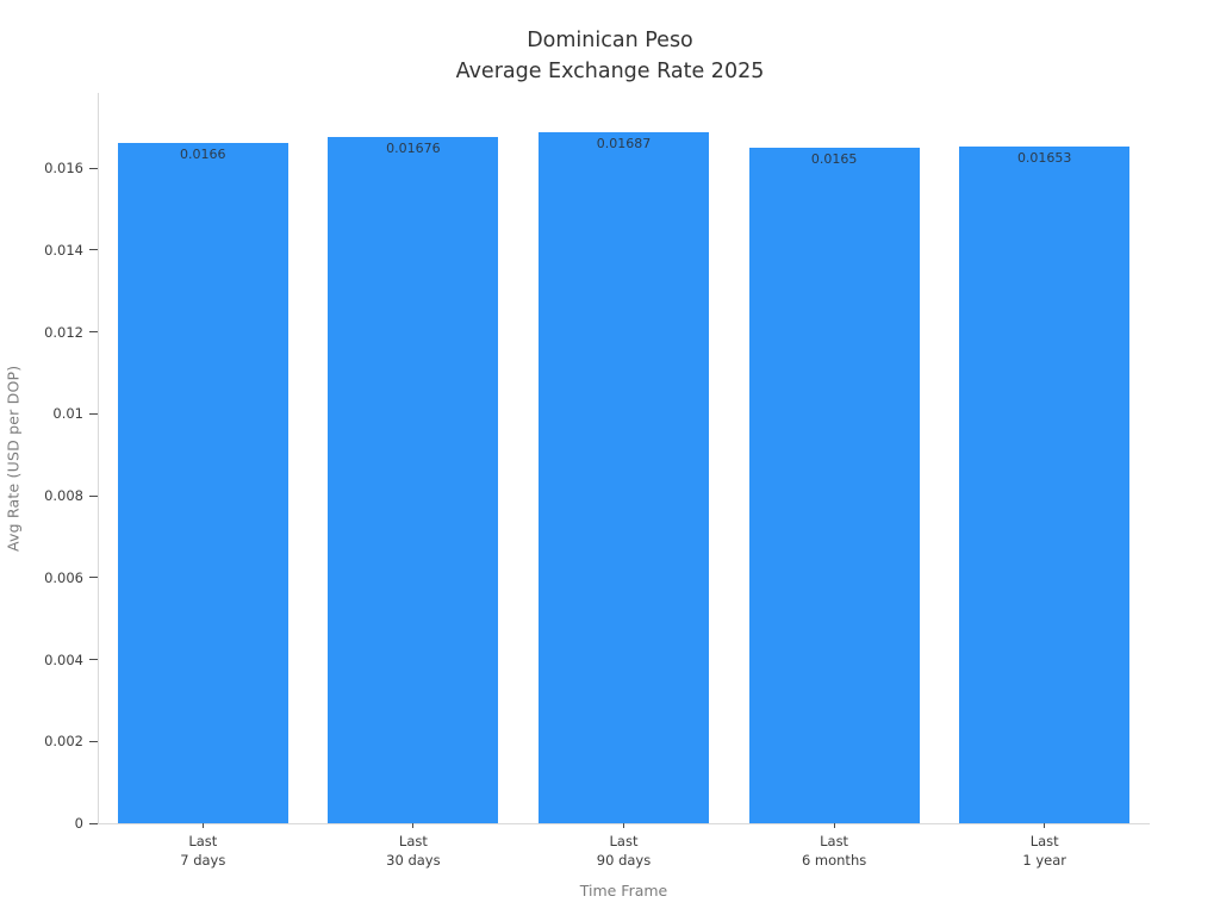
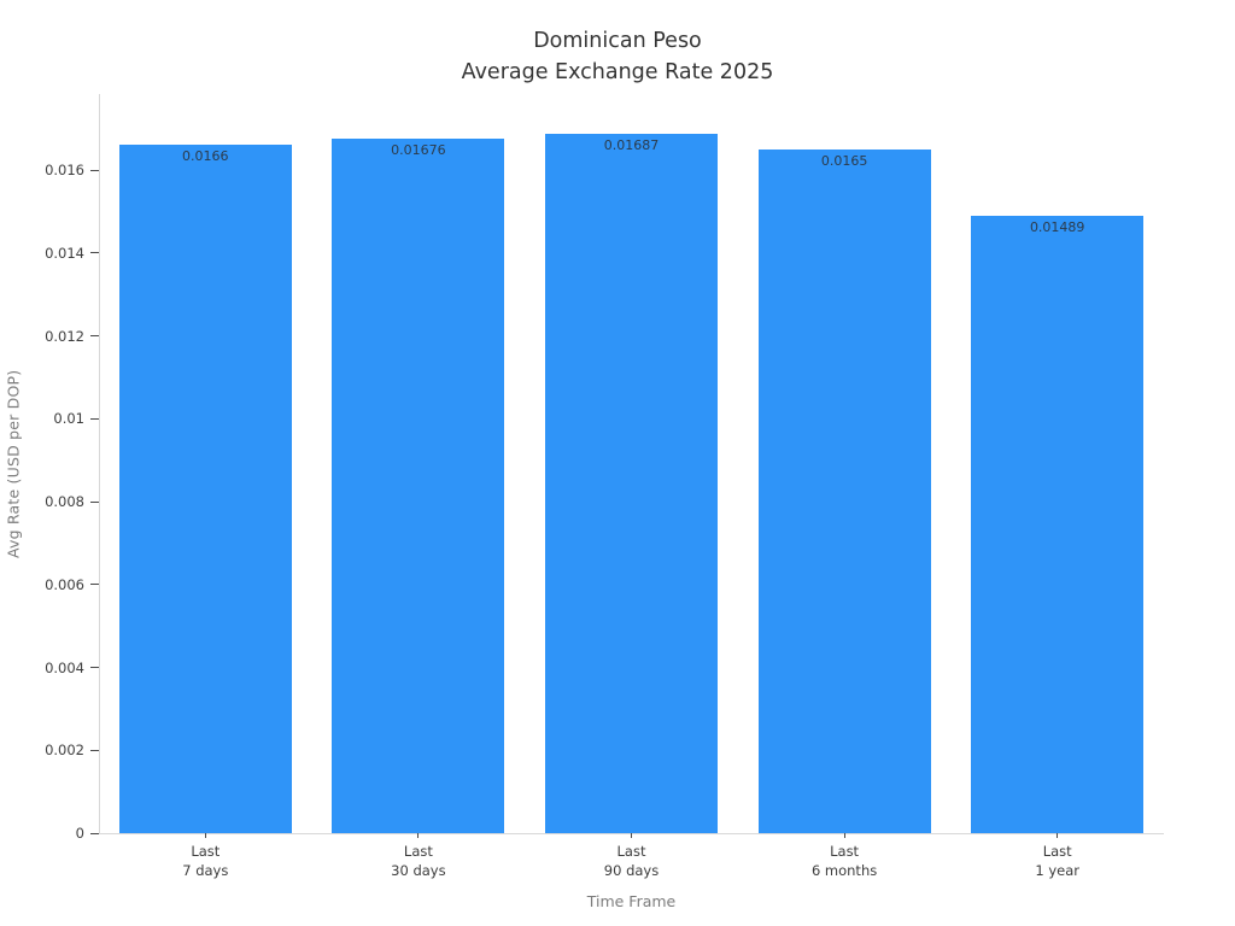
Last 1 year: 0.01653 -> 0.01489
